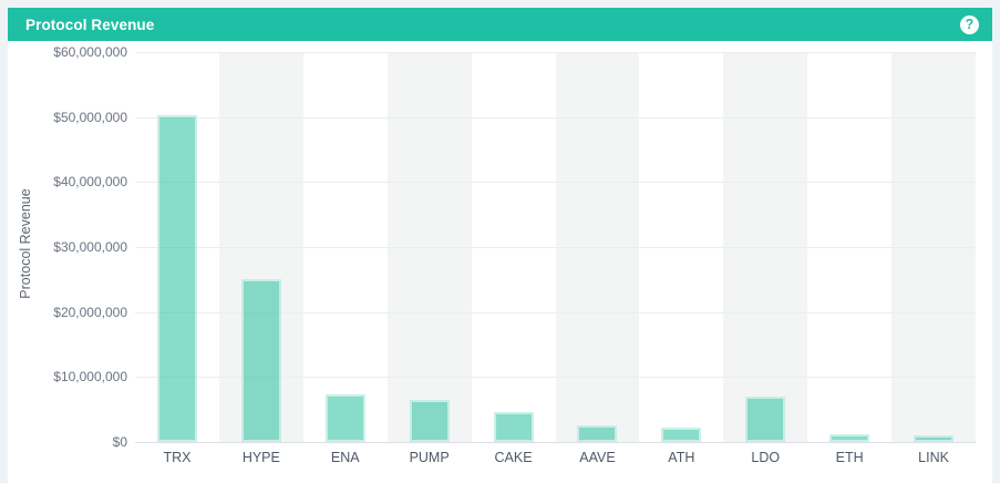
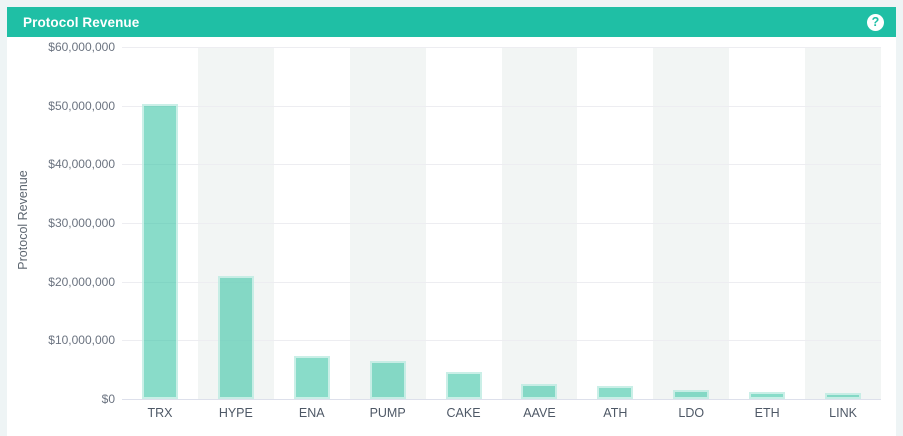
HYPE: $25000000 -> $21000000
LDO: $7000000 -> $2000000
